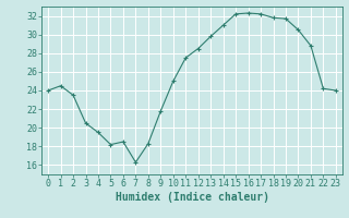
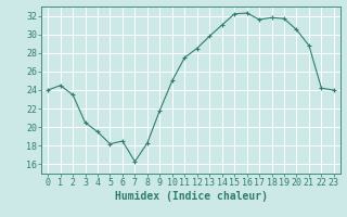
17: 32.2 -> 31.6
